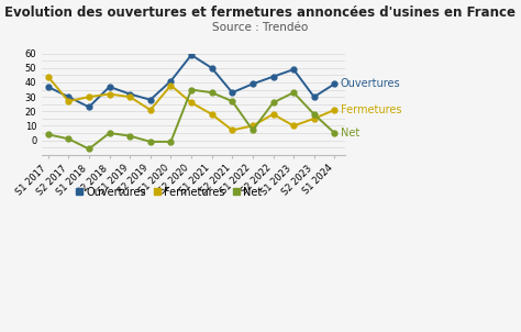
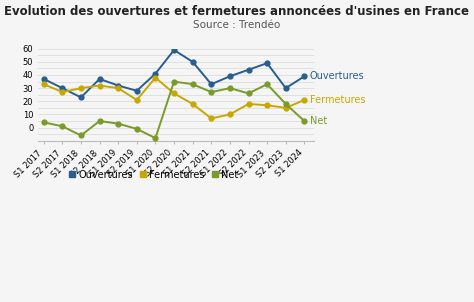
Fermetures/S1 2017: 44 -> 33
Net/S1 2020: -1 -> -8
Net/S1 2022: 7 -> 30
Fermetures/S1 2023: 10 -> 17
